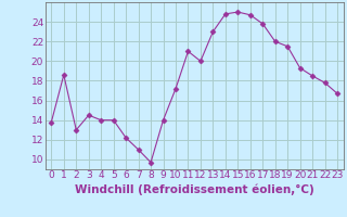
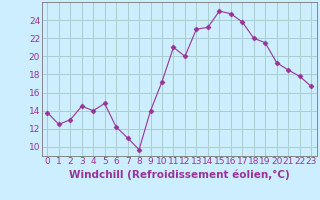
1: 18.6 -> 12.5
5: 14.0 -> 14.8
14: 24.8 -> 23.2
